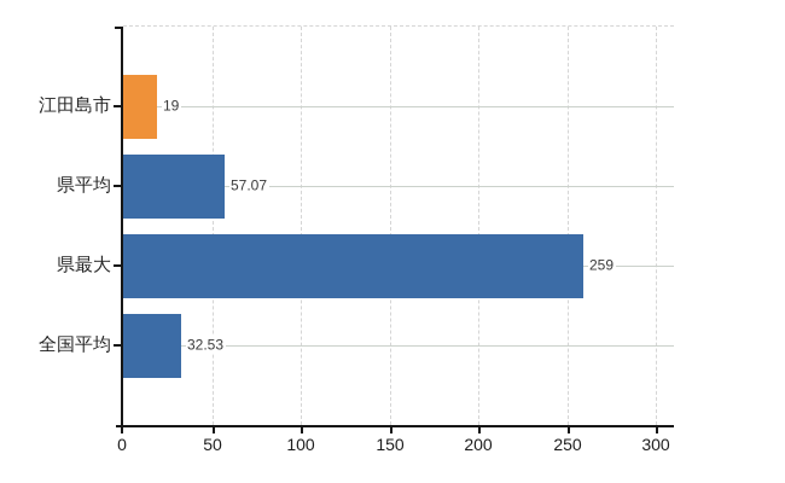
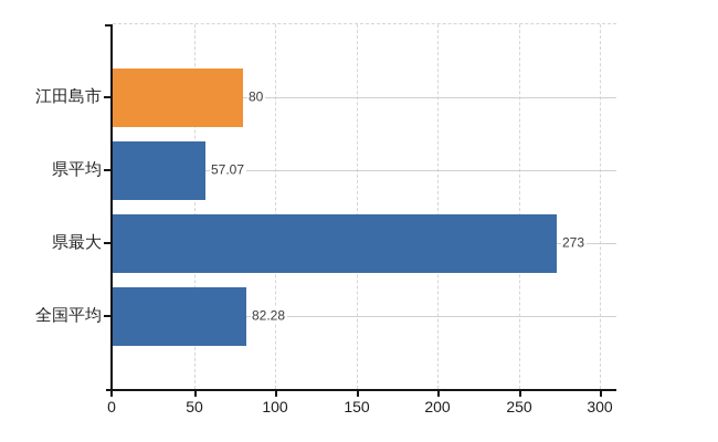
江田島市: 19 -> 80
県最大: 259 -> 273
全国平均: 32.53 -> 82.28
